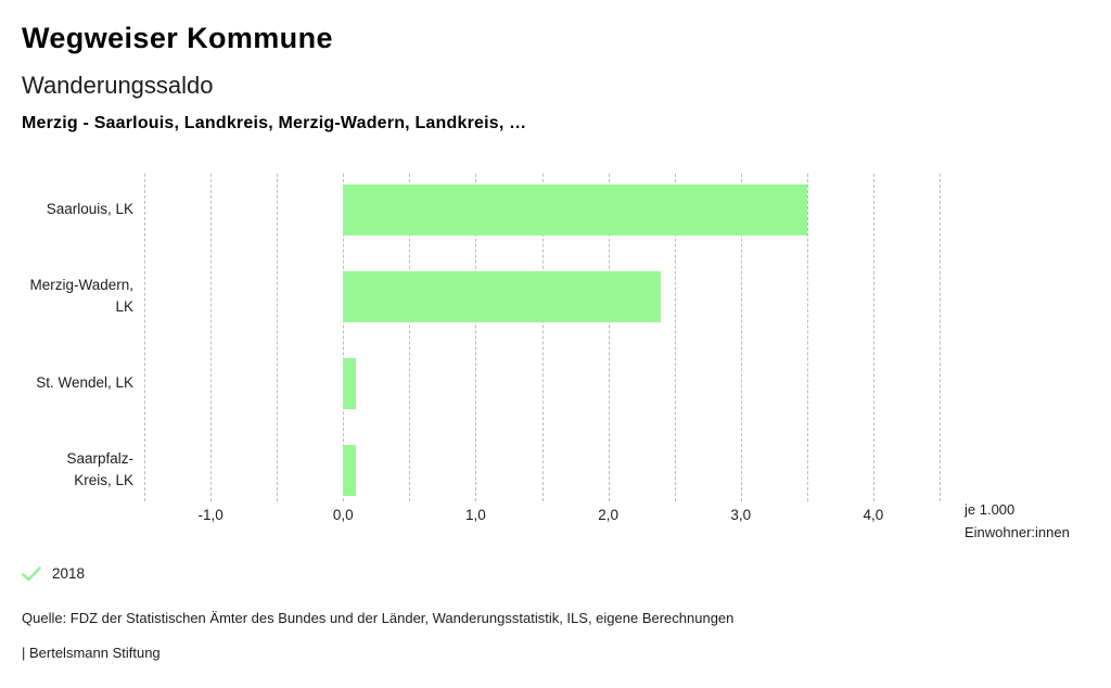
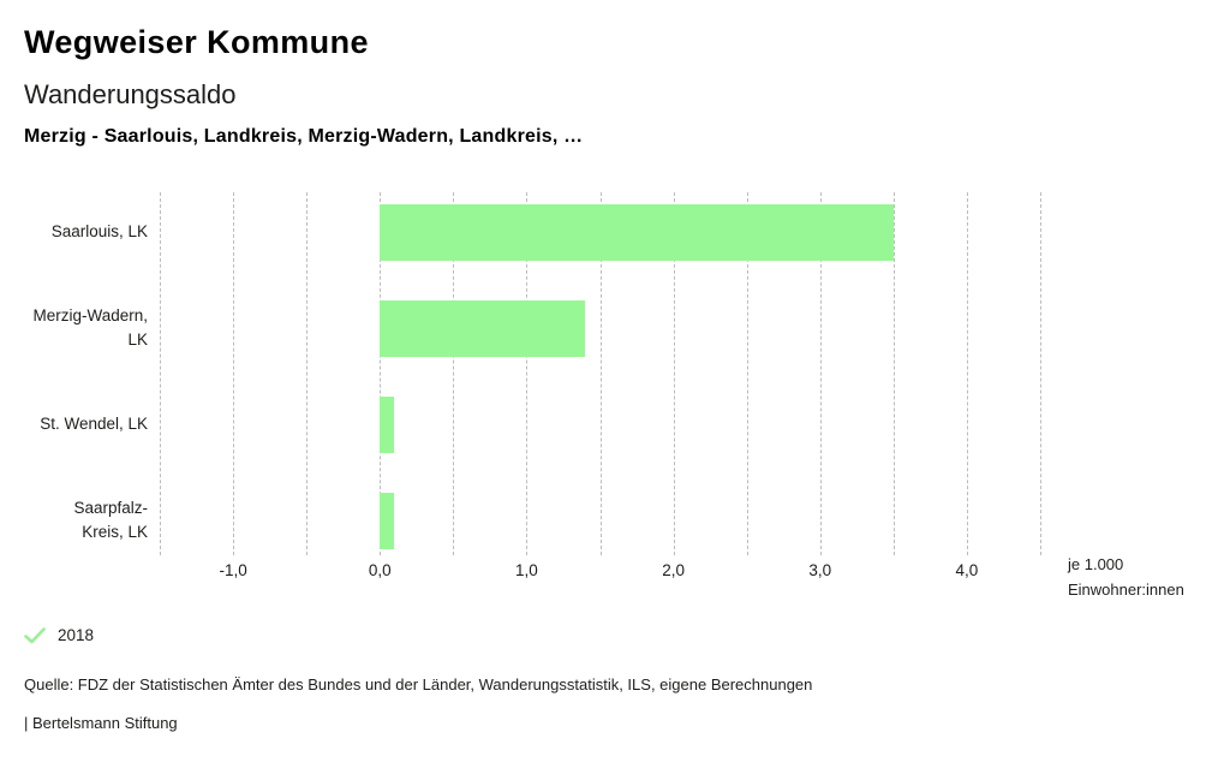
Merzig-Wadern, LK: 2,4 -> 1,4
